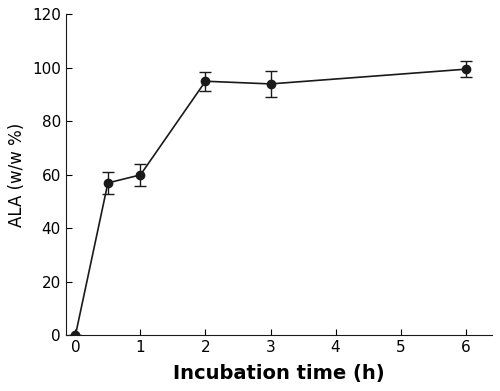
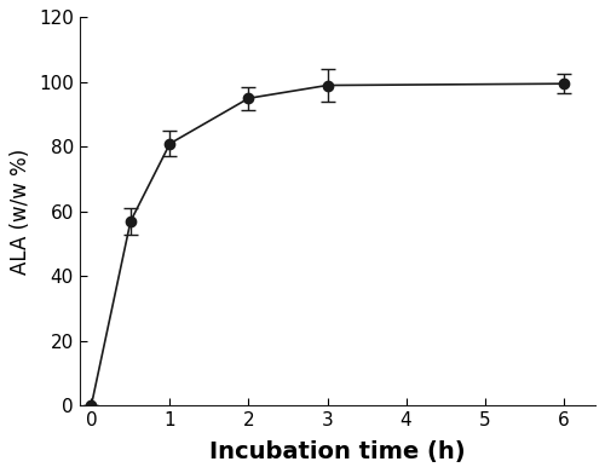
1: 60.0 -> 81.0
3: 94.0 -> 99.0
